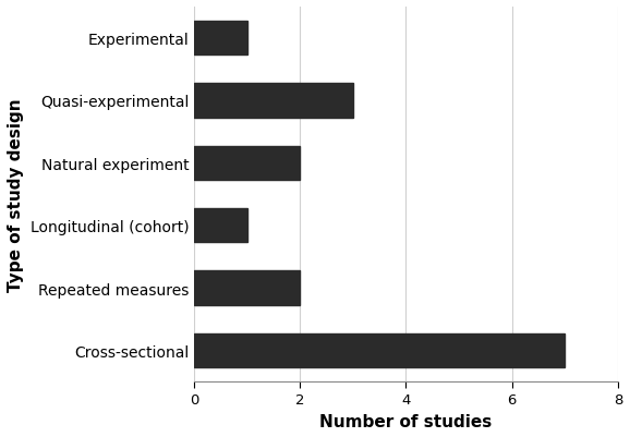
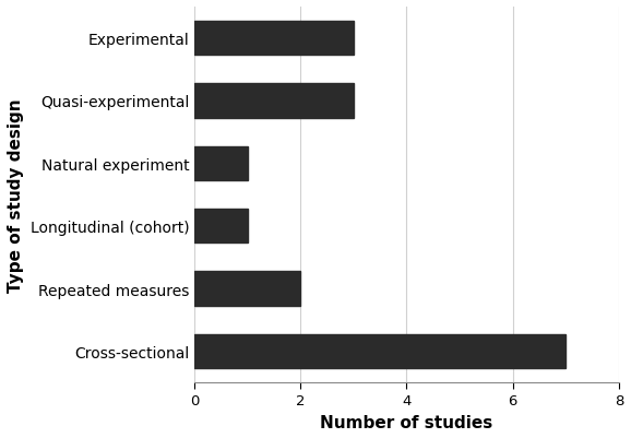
Experimental: 1 -> 3
Natural experiment: 2 -> 1
